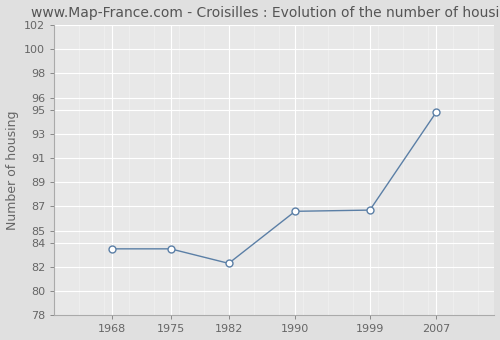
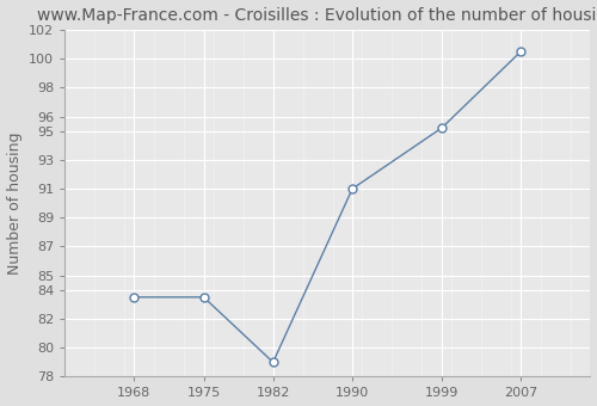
1982: 82.3 -> 79.0
1990: 86.6 -> 91.0
1999: 86.7 -> 95.2
2007: 94.8 -> 100.5
